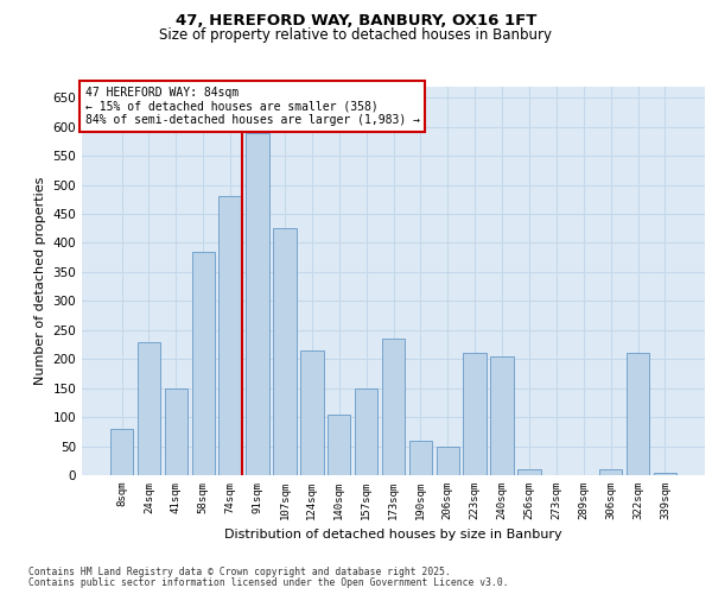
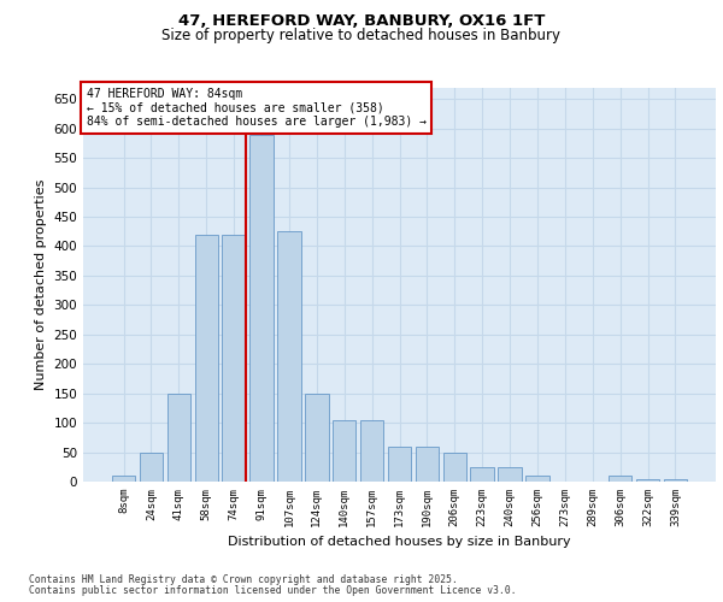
8sqm: 80 -> 10
24sqm: 230 -> 50
58sqm: 385 -> 420
74sqm: 480 -> 420
124sqm: 215 -> 150
157sqm: 150 -> 105
173sqm: 235 -> 60
223sqm: 210 -> 25
240sqm: 205 -> 25
322sqm: 210 -> 5
